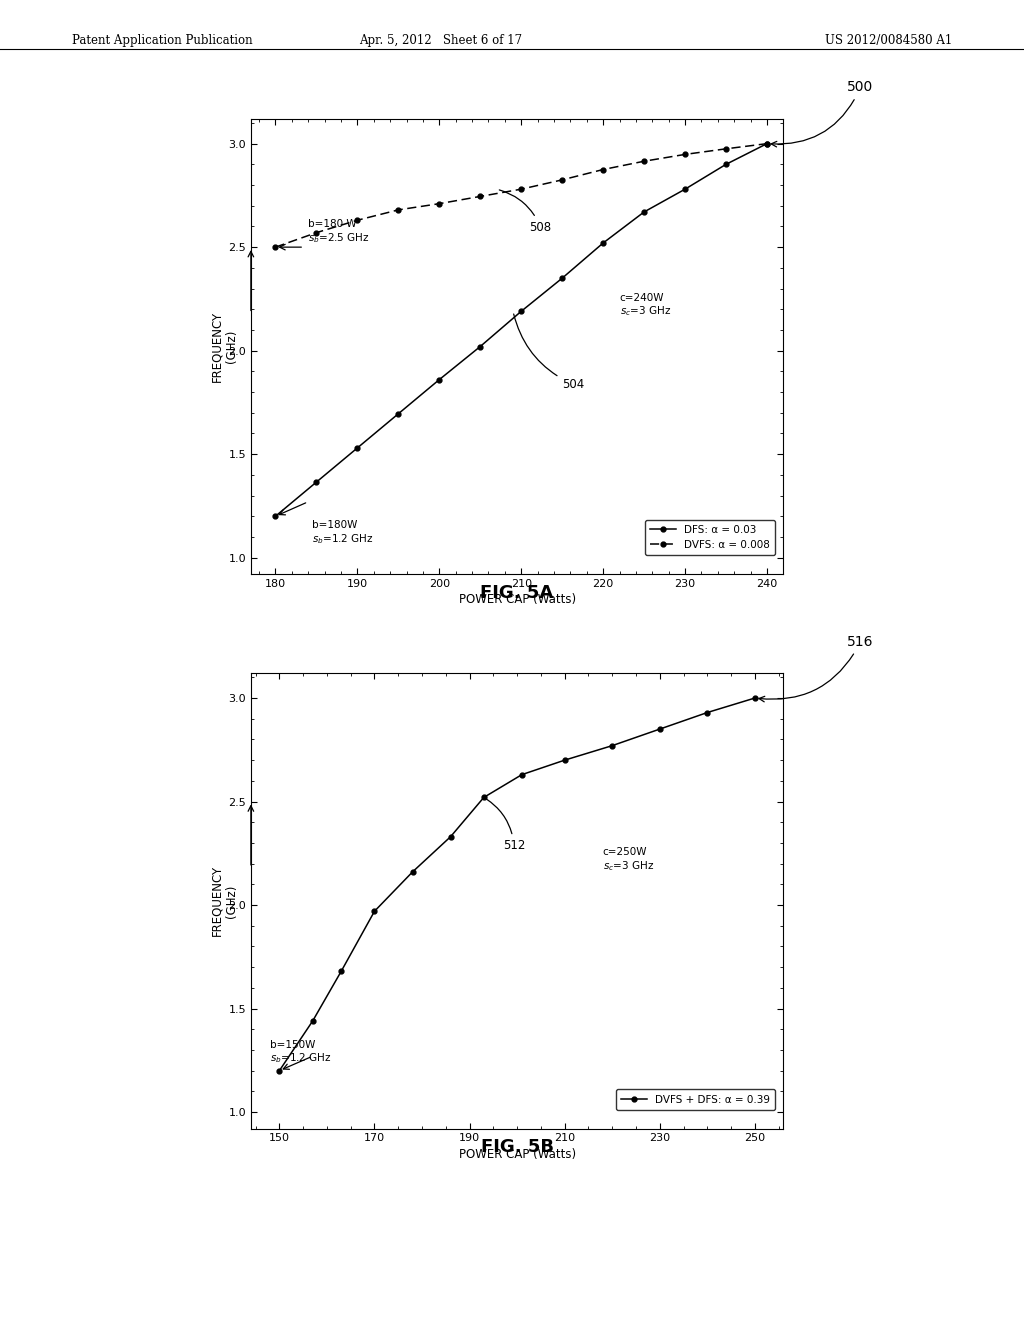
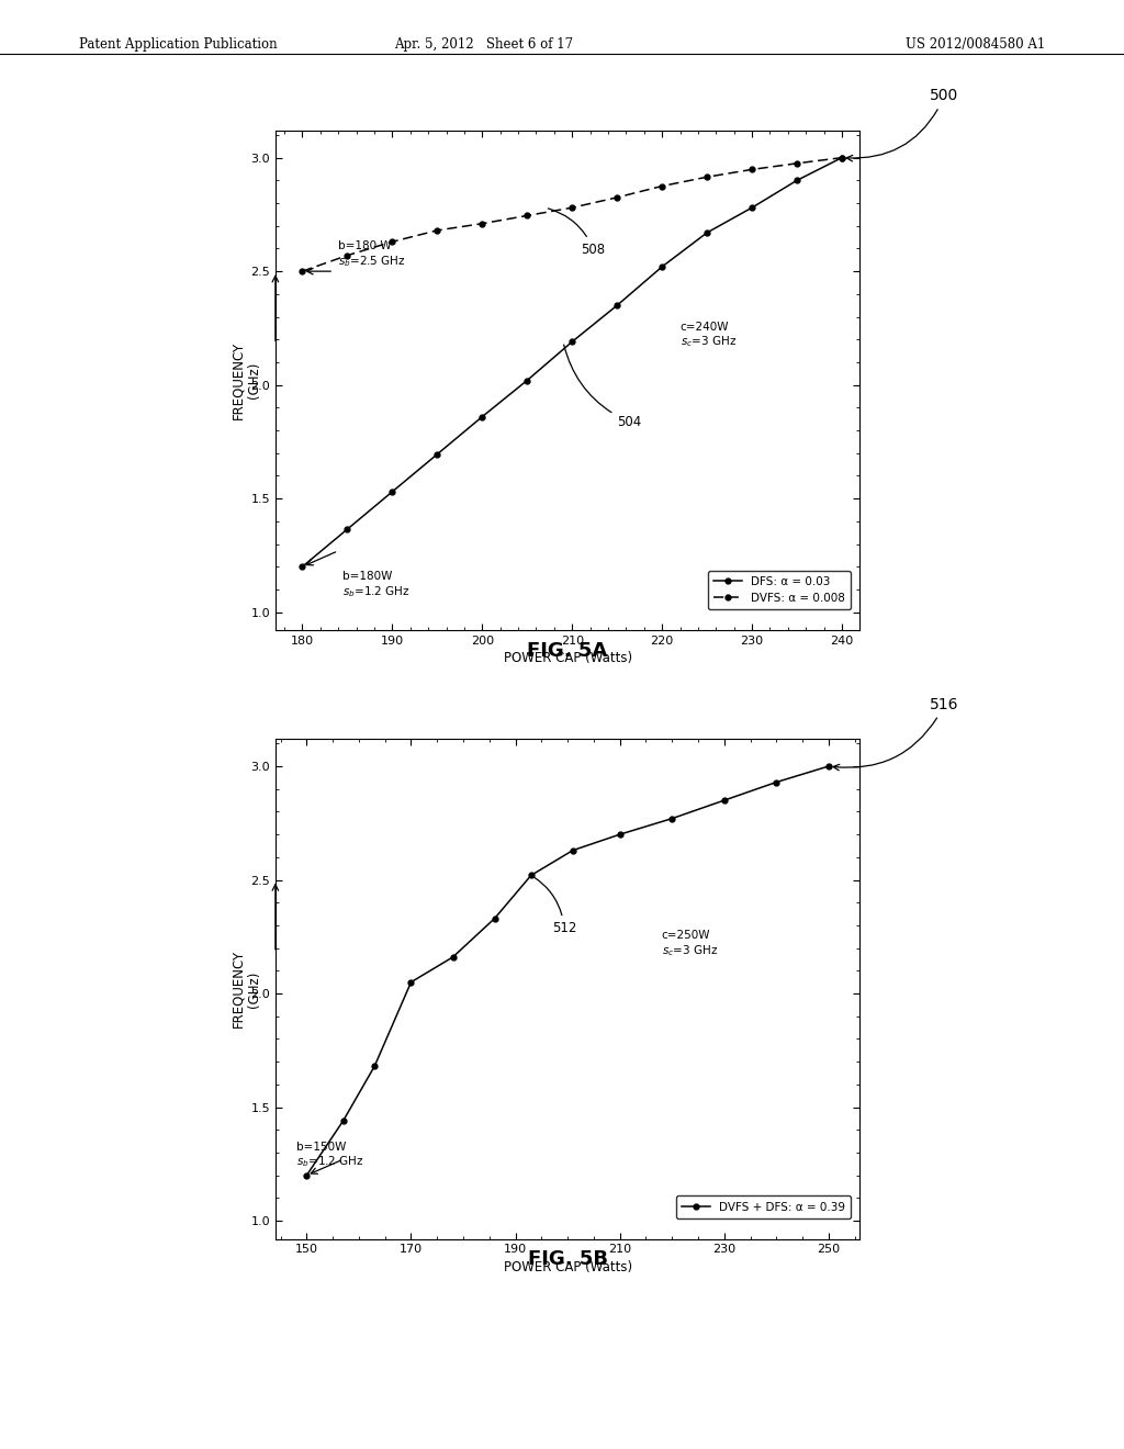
170: 1.97 -> 2.05
